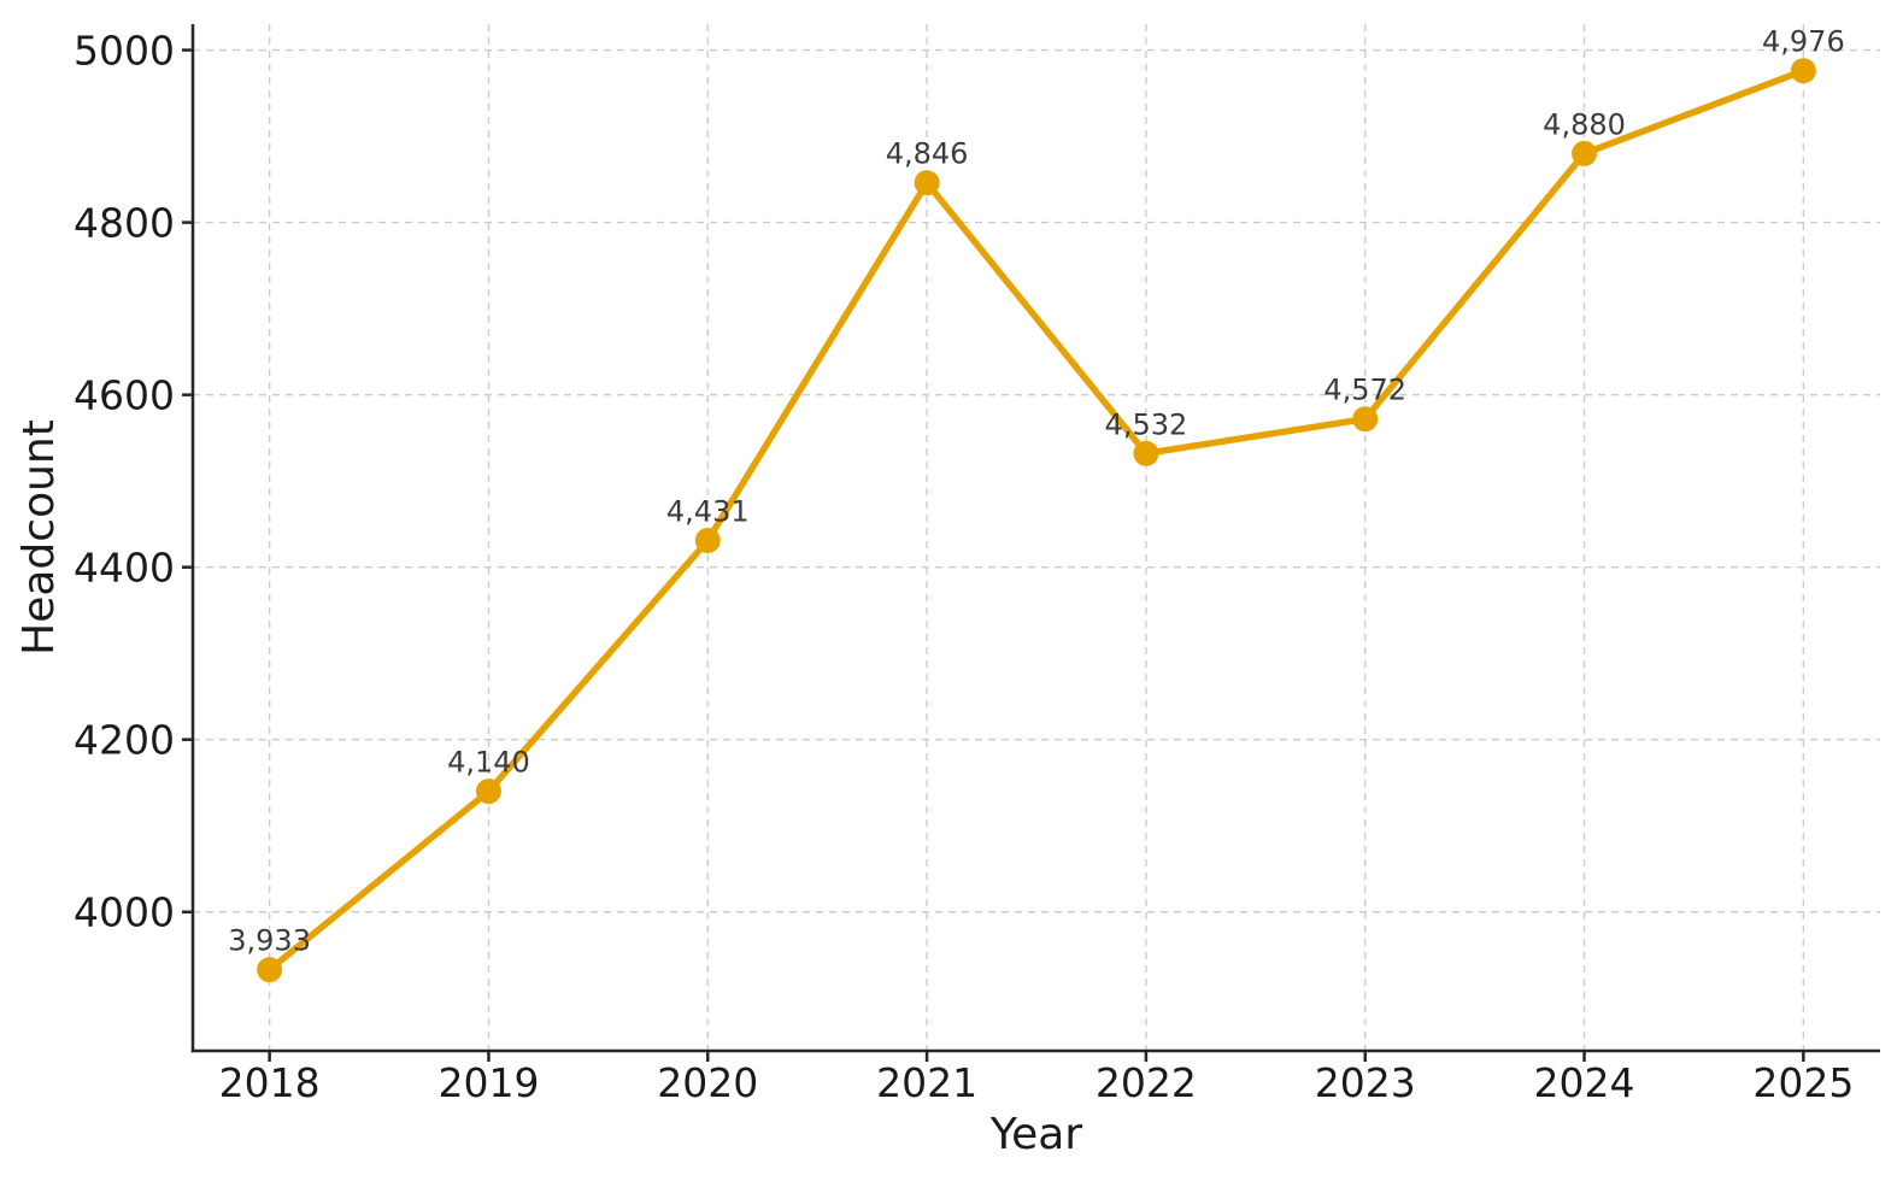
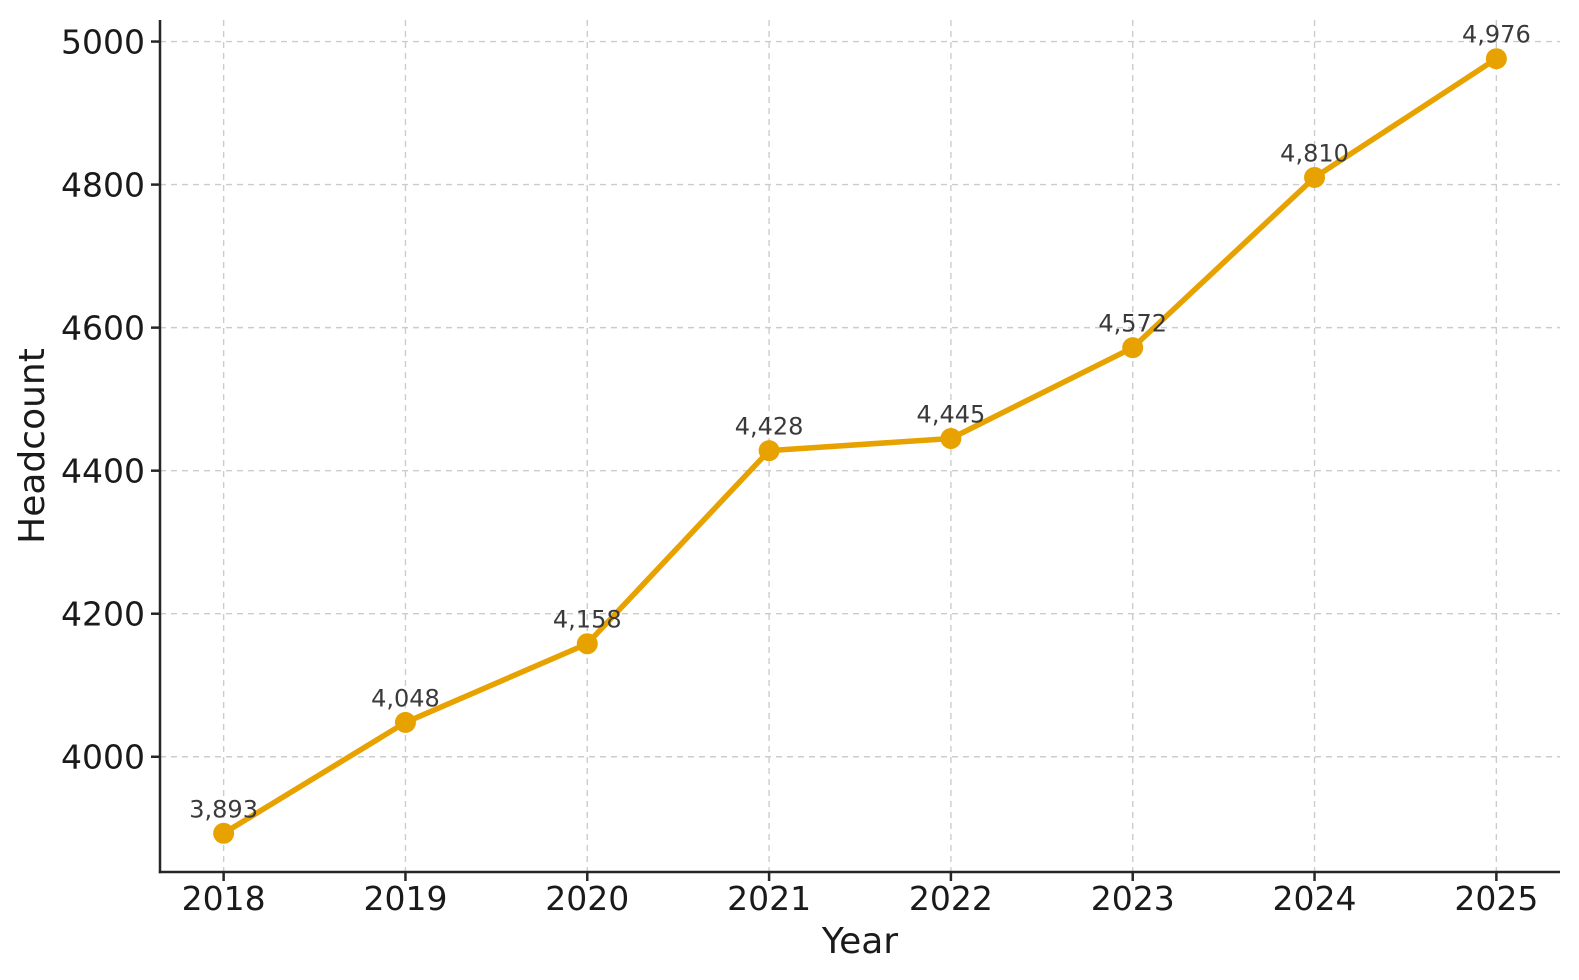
2018: 3,933 -> 3,893
2019: 4,140 -> 4,048
2020: 4,431 -> 4,158
2021: 4,846 -> 4,428
2022: 4,532 -> 4,445
2024: 4,880 -> 4,810
